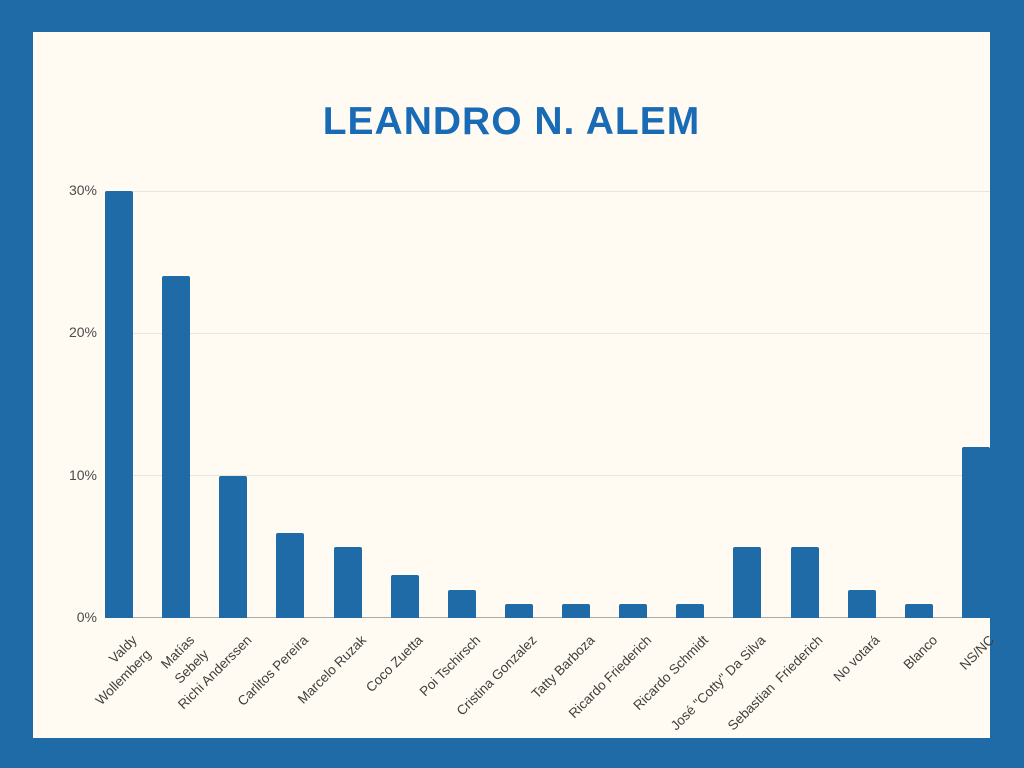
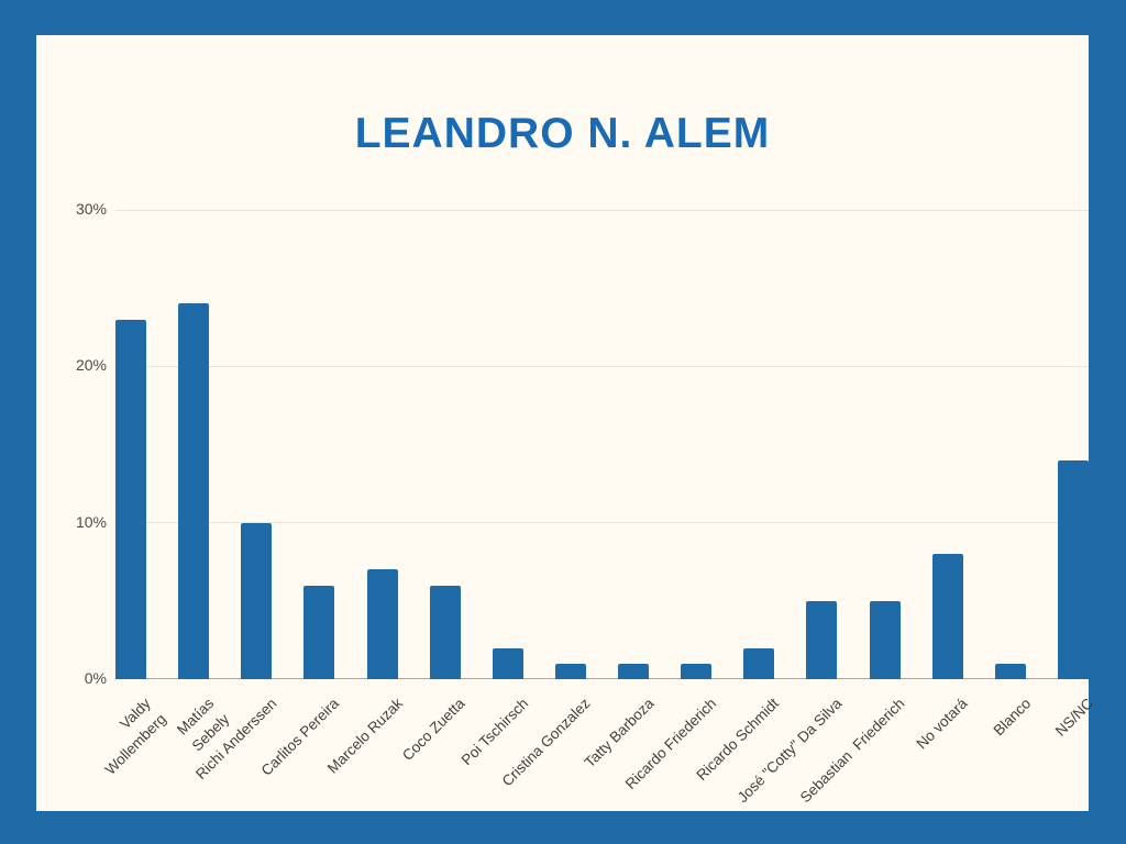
Valdy Wollemberg: 30% -> 23%
Marcelo Ruzak: 5% -> 7%
Coco Zuetta: 3% -> 6%
Ricardo Schmidt: 1% -> 2%
No votará: 2% -> 8%
NS/NC: 12% -> 14%
